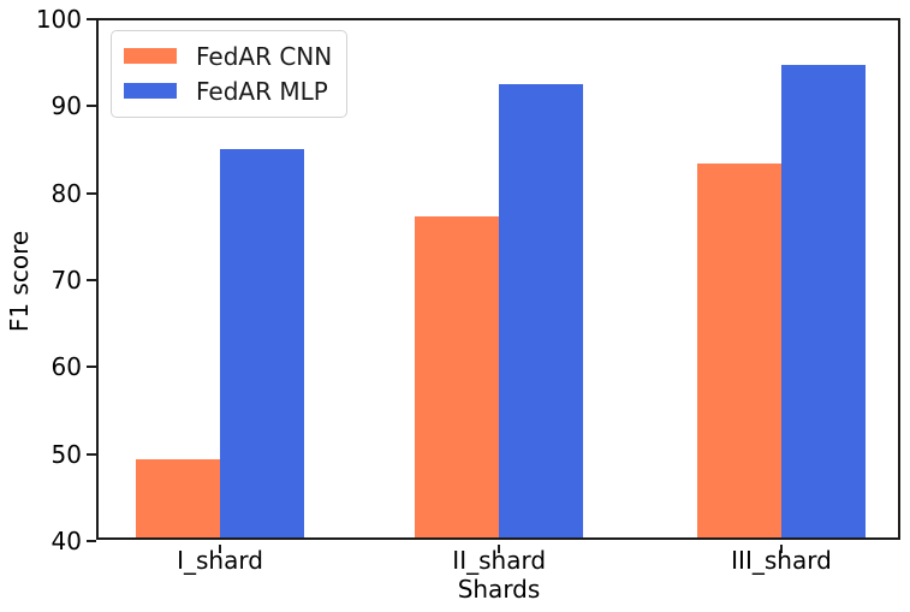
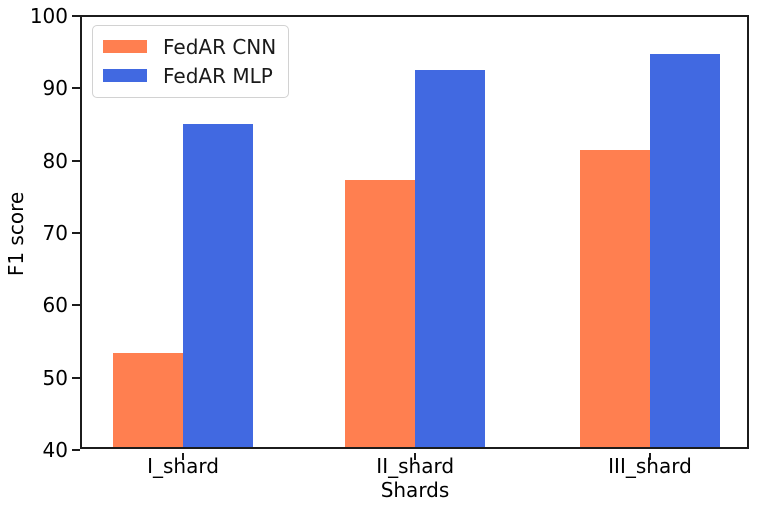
FedAR CNN/I_shard: 49 -> 53
FedAR CNN/III_shard: 83 -> 81
